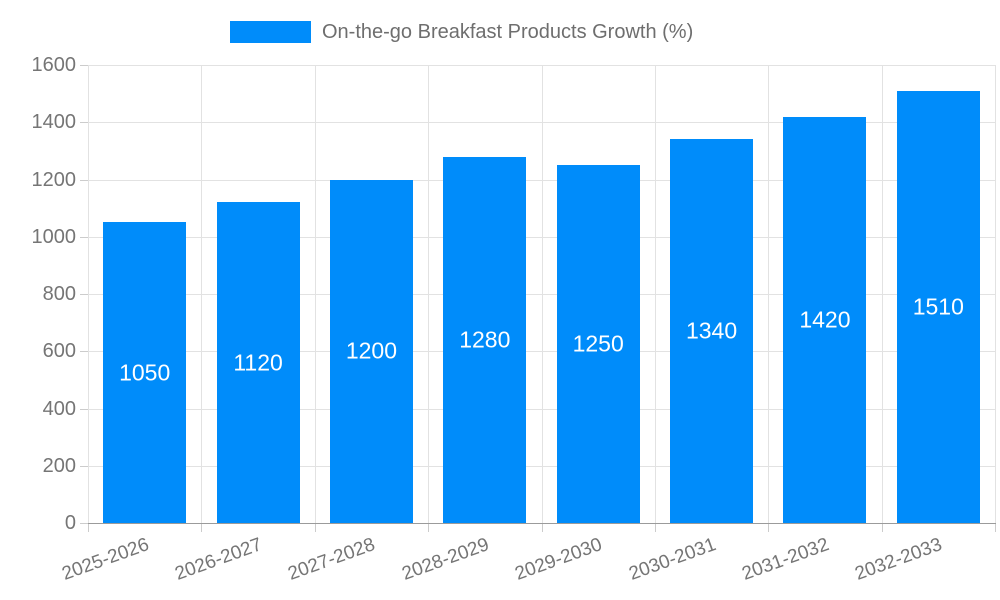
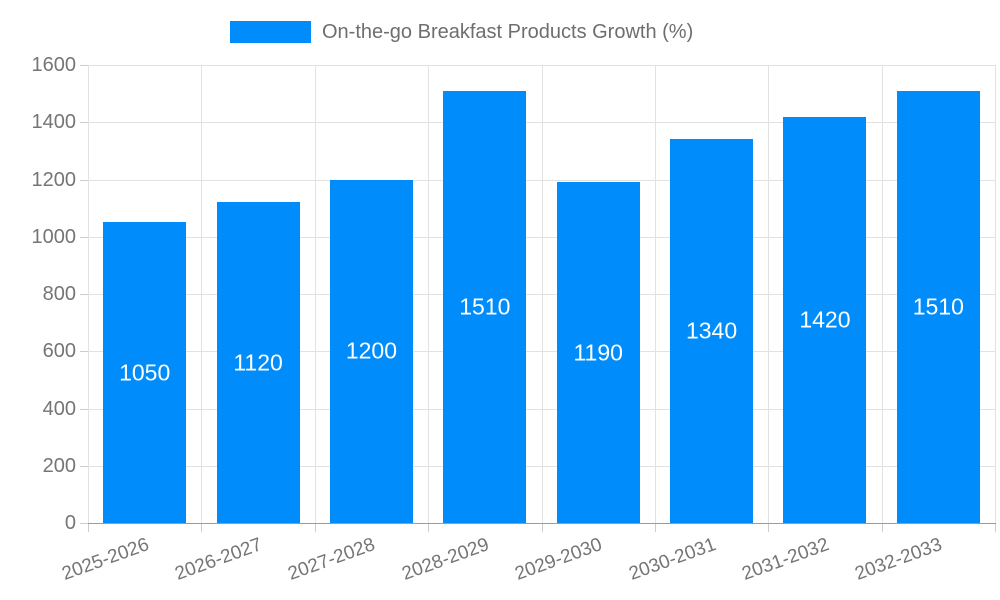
2028-2029: 1280 -> 1510
2029-2030: 1250 -> 1190
